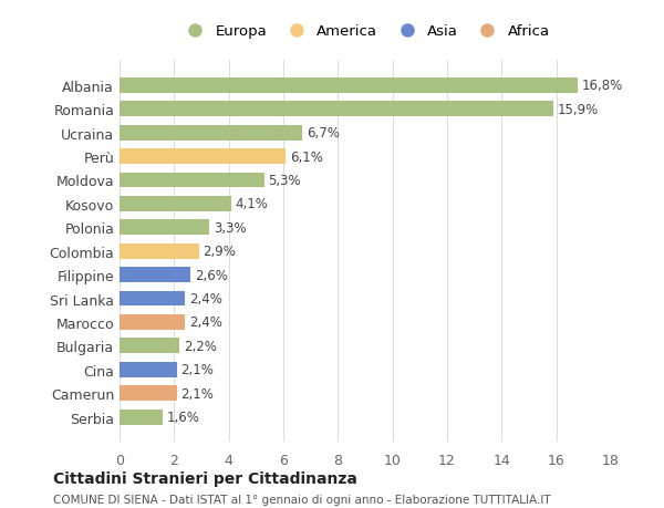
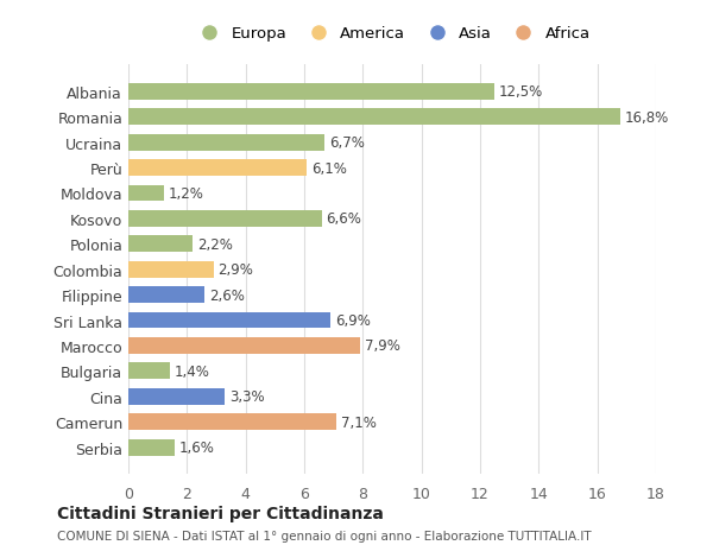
Albania: 16,8% -> 12,5%
Romania: 15,9% -> 16,8%
Moldova: 5,3% -> 1,2%
Kosovo: 4,1% -> 6,6%
Polonia: 3,3% -> 2,2%
Sri Lanka: 2,4% -> 6,9%
Marocco: 2,4% -> 7,9%
Bulgaria: 2,2% -> 1,4%
Cina: 2,1% -> 3,3%
Camerun: 2,1% -> 7,1%
